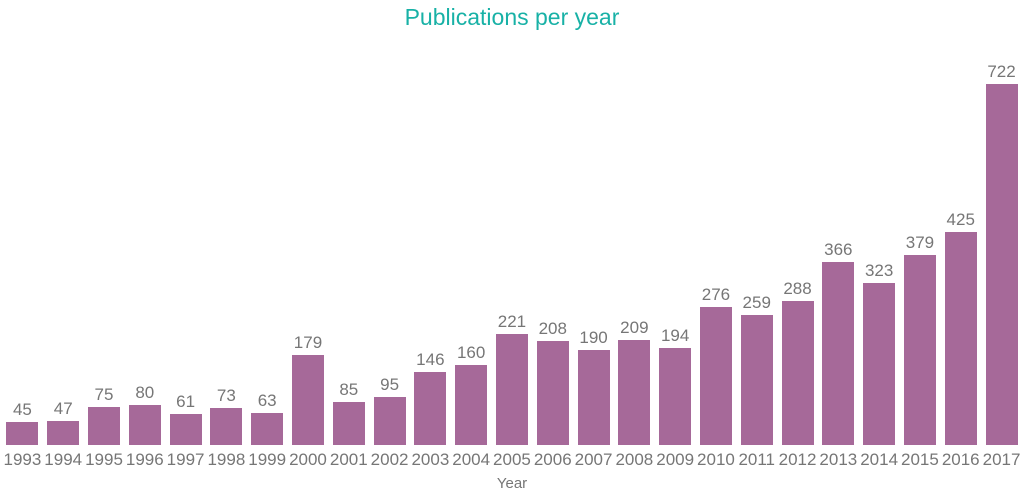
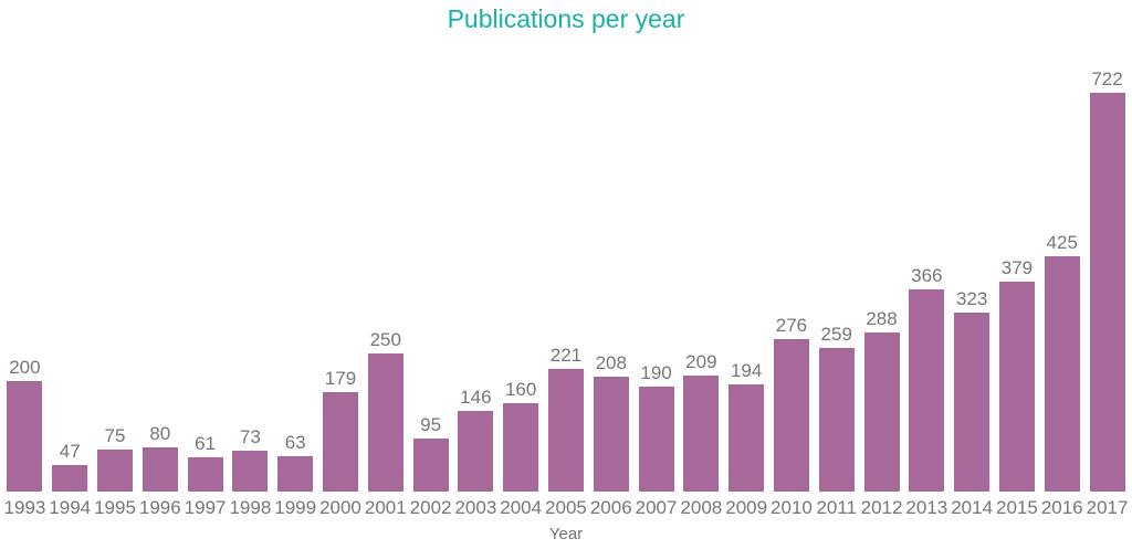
1993: 45 -> 200
2001: 85 -> 250
